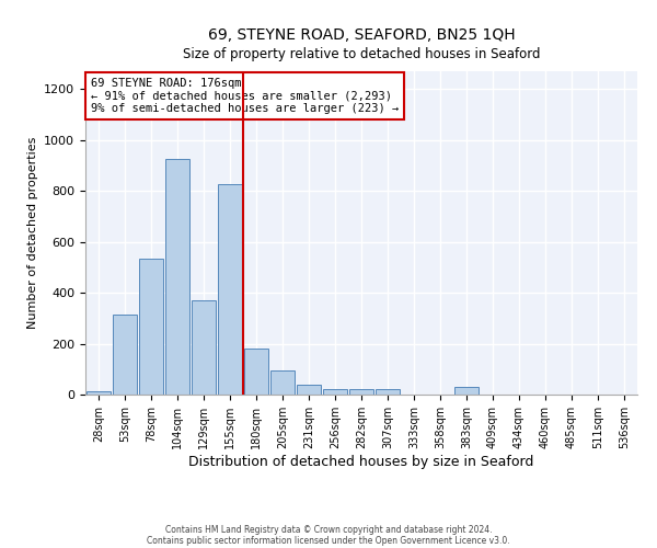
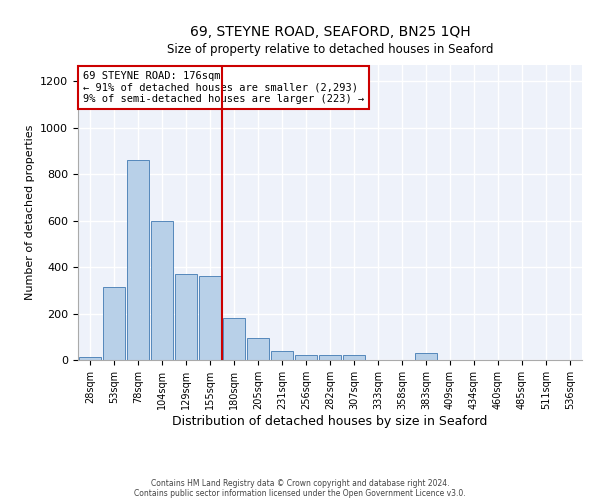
78sqm: 535 -> 860
104sqm: 925 -> 600
155sqm: 825 -> 360
